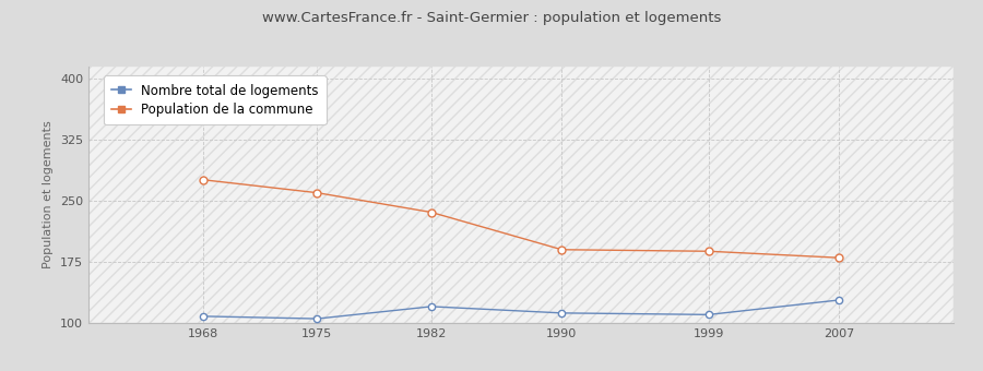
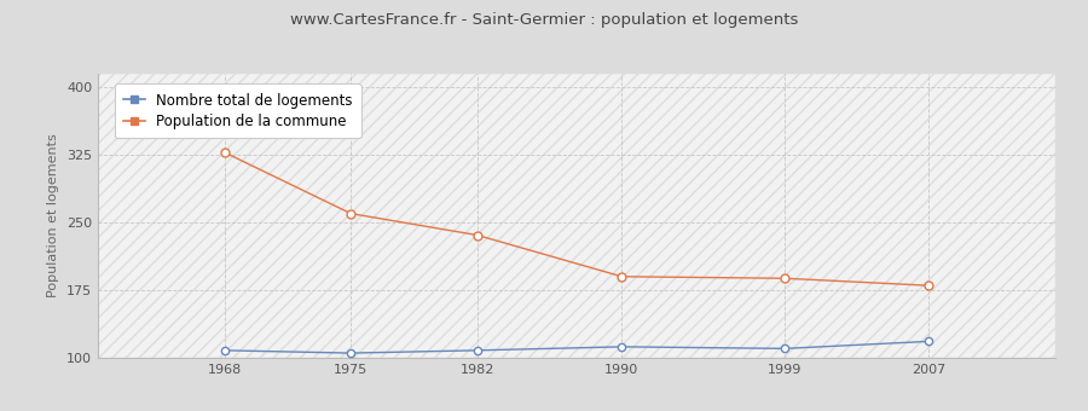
Population de la commune/1968: 276 -> 328
Nombre total de logements/1982: 120 -> 108
Nombre total de logements/2007: 128 -> 118
